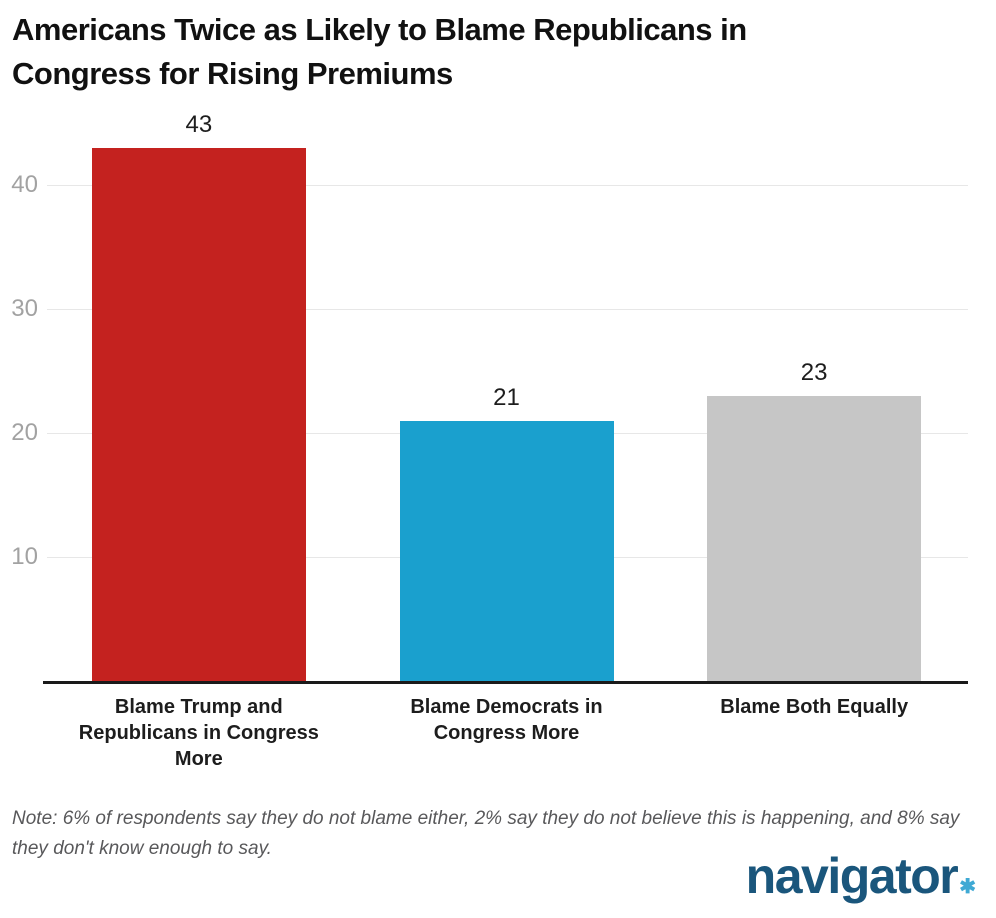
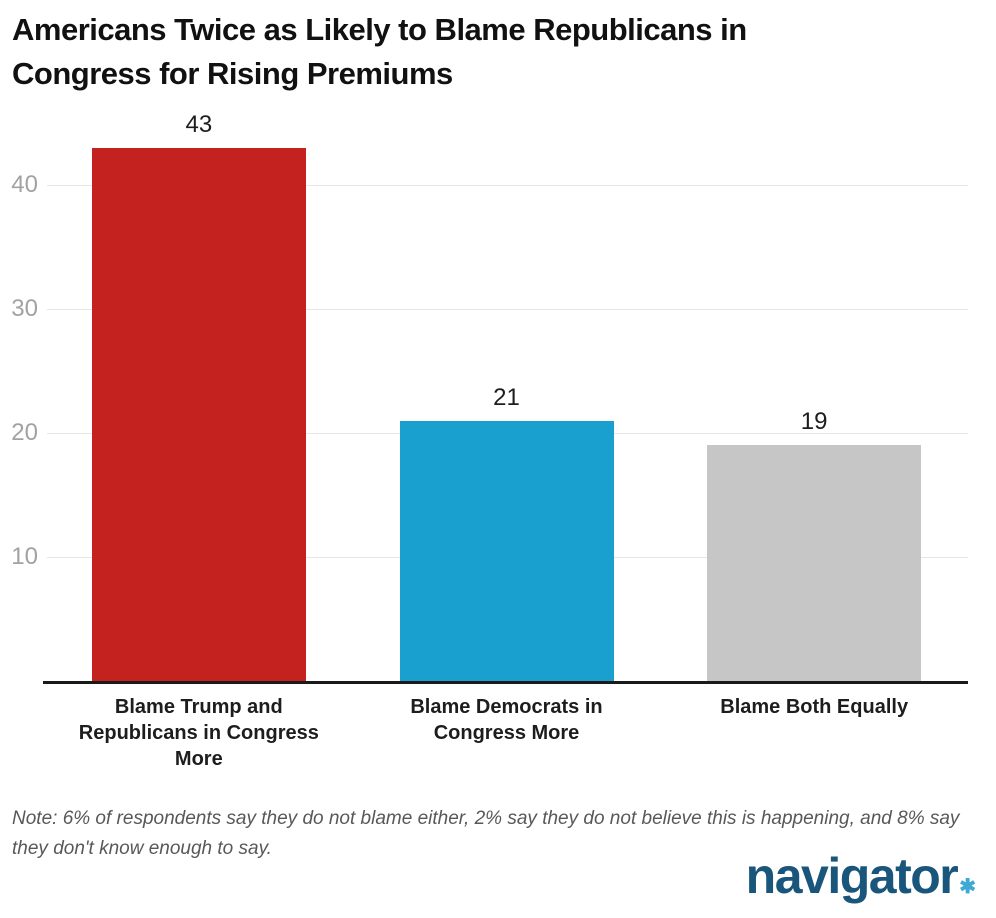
Blame Both Equally: 23 -> 19
